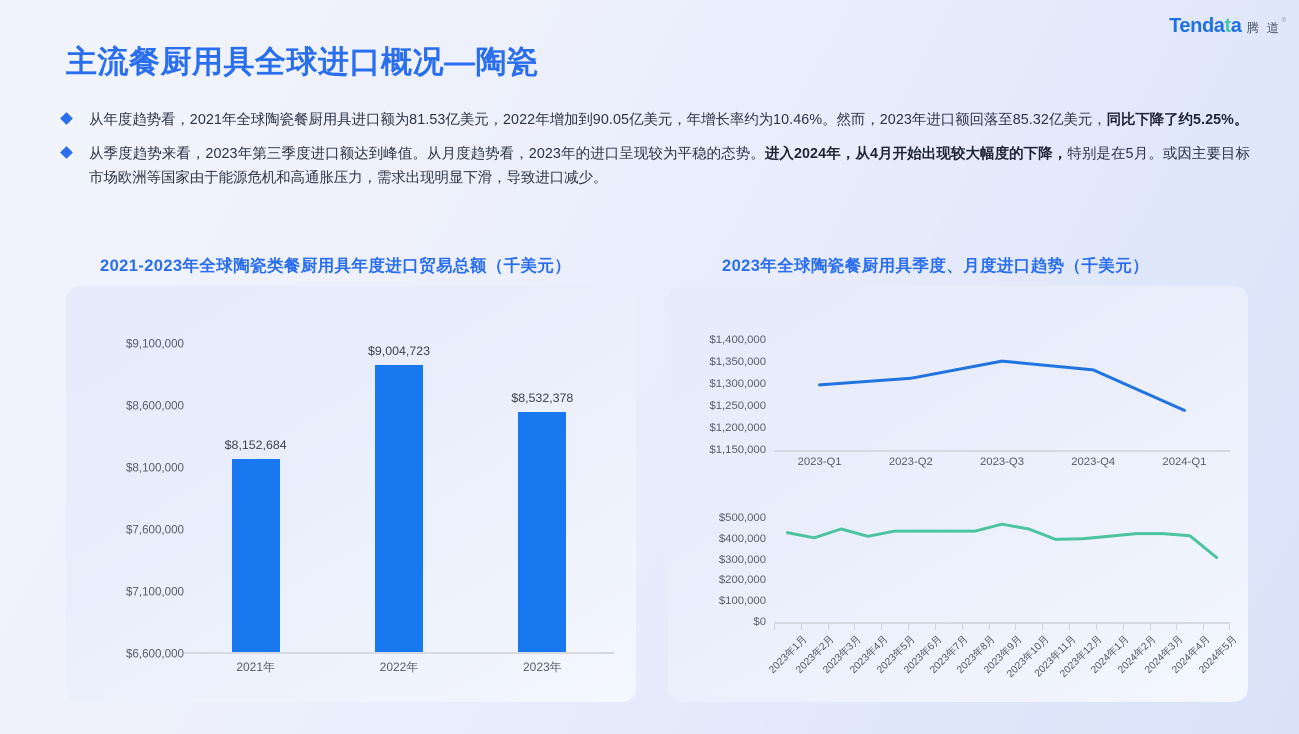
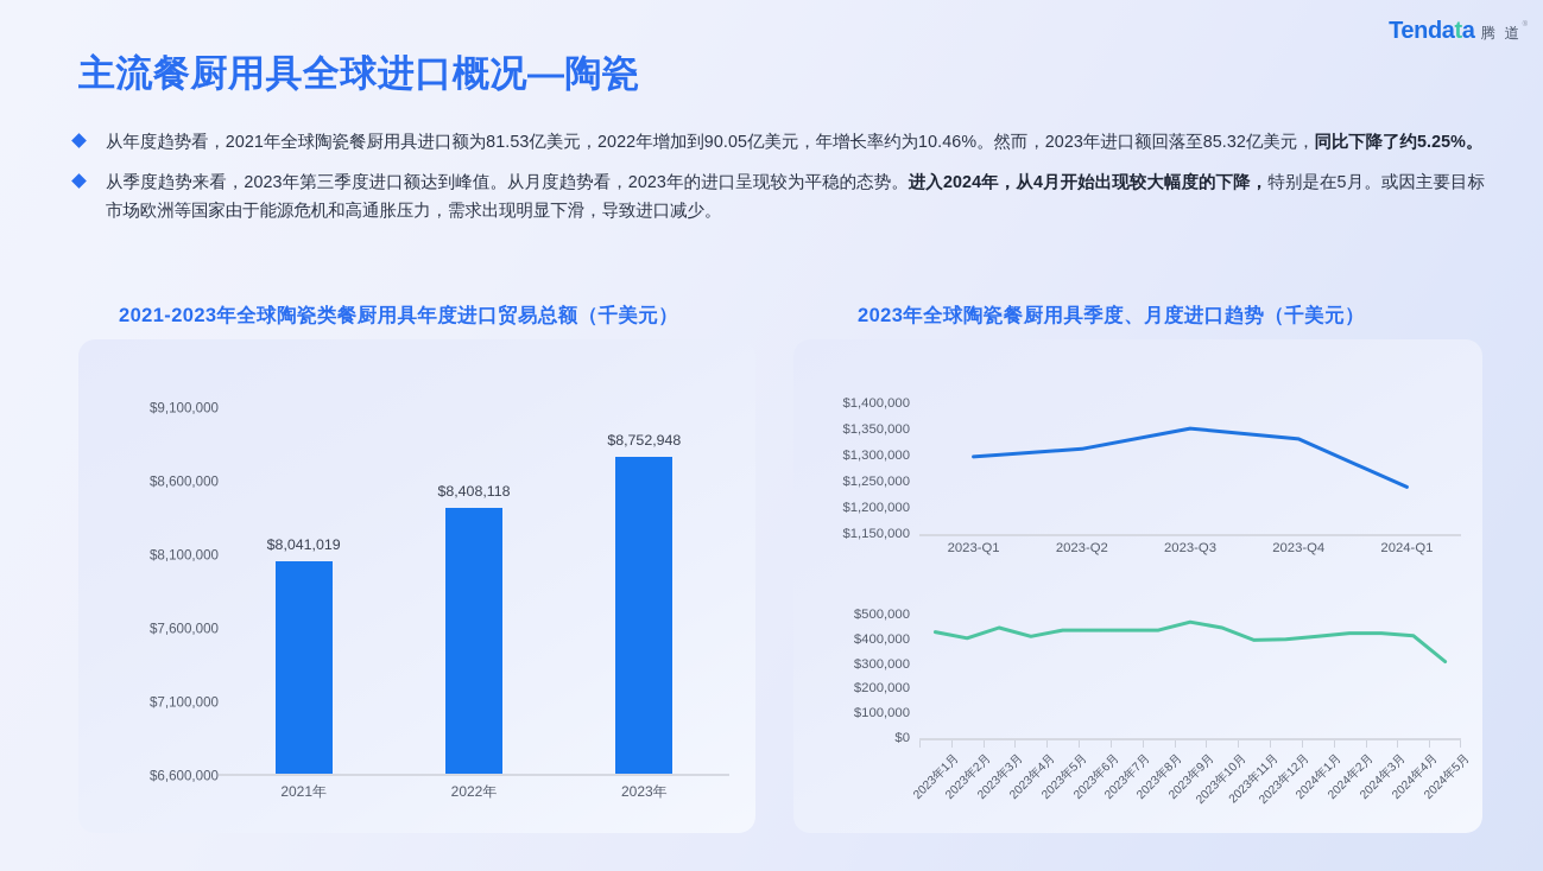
2021-2023年全球陶瓷类餐厨用具年度进口贸易总额（千美元）/2021年: $8,152,684 -> $8,041,019
2021-2023年全球陶瓷类餐厨用具年度进口贸易总额（千美元）/2022年: $9,004,723 -> $8,408,118
2021-2023年全球陶瓷类餐厨用具年度进口贸易总额（千美元）/2023年: $8,532,378 -> $8,752,948
